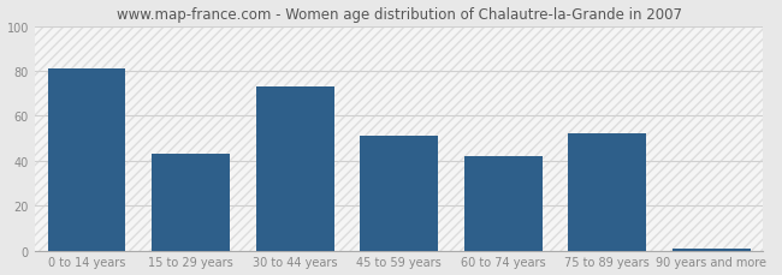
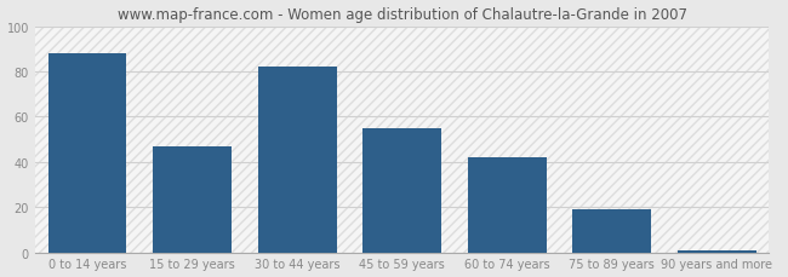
0 to 14 years: 81 -> 88
15 to 29 years: 43 -> 47
30 to 44 years: 73 -> 82
45 to 59 years: 51 -> 55
75 to 89 years: 52 -> 19
